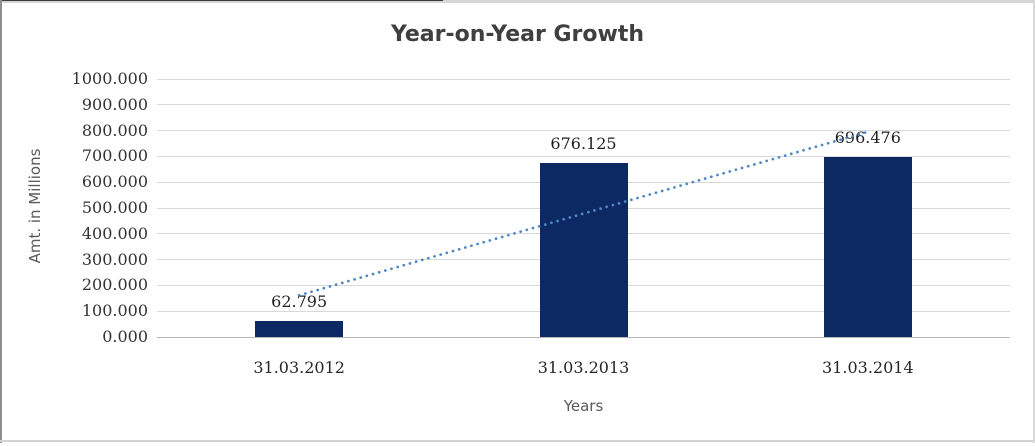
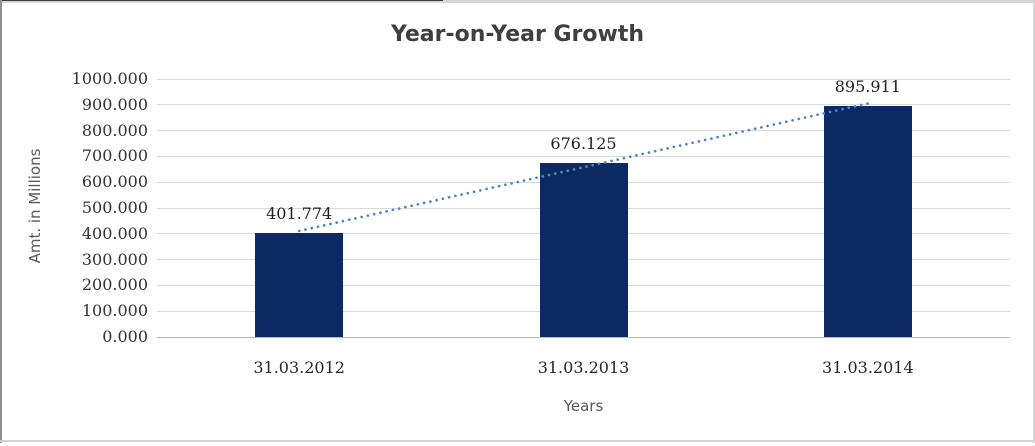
31.03.2012: 62.795 -> 401.774
31.03.2014: 696.476 -> 895.911
